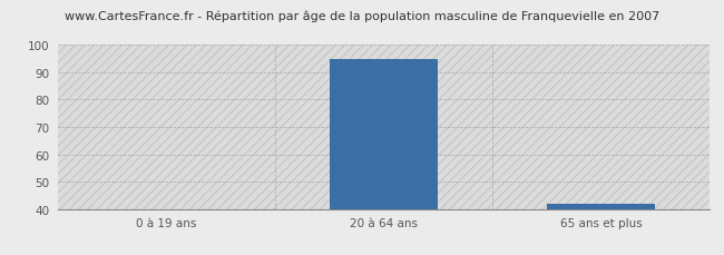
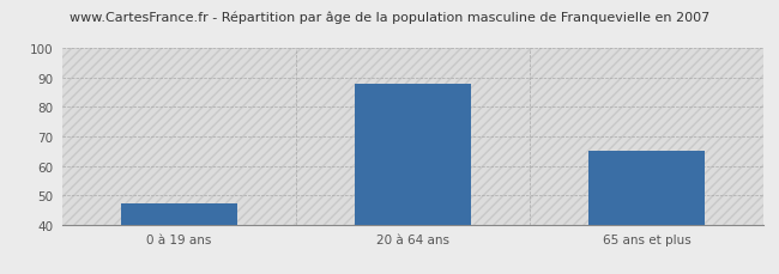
0 à 19 ans: 40 -> 47
20 à 64 ans: 95 -> 88
65 ans et plus: 42 -> 65
